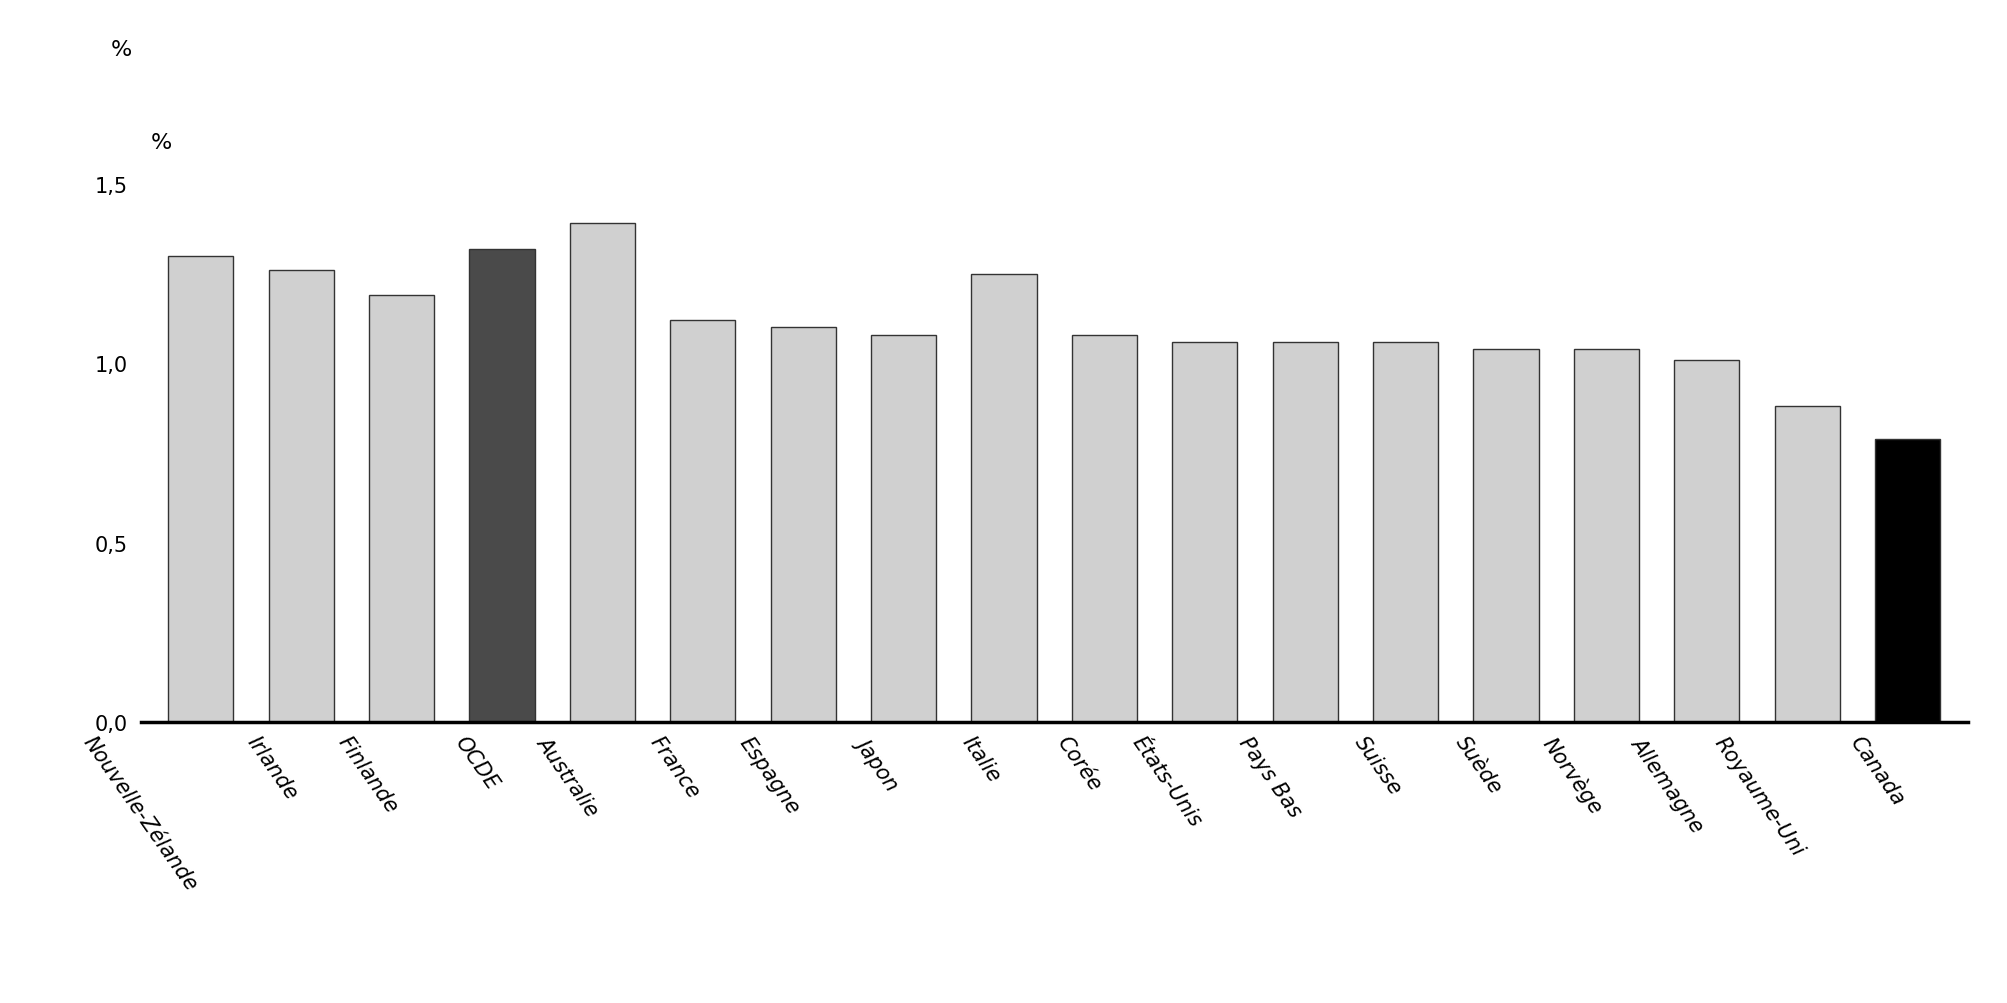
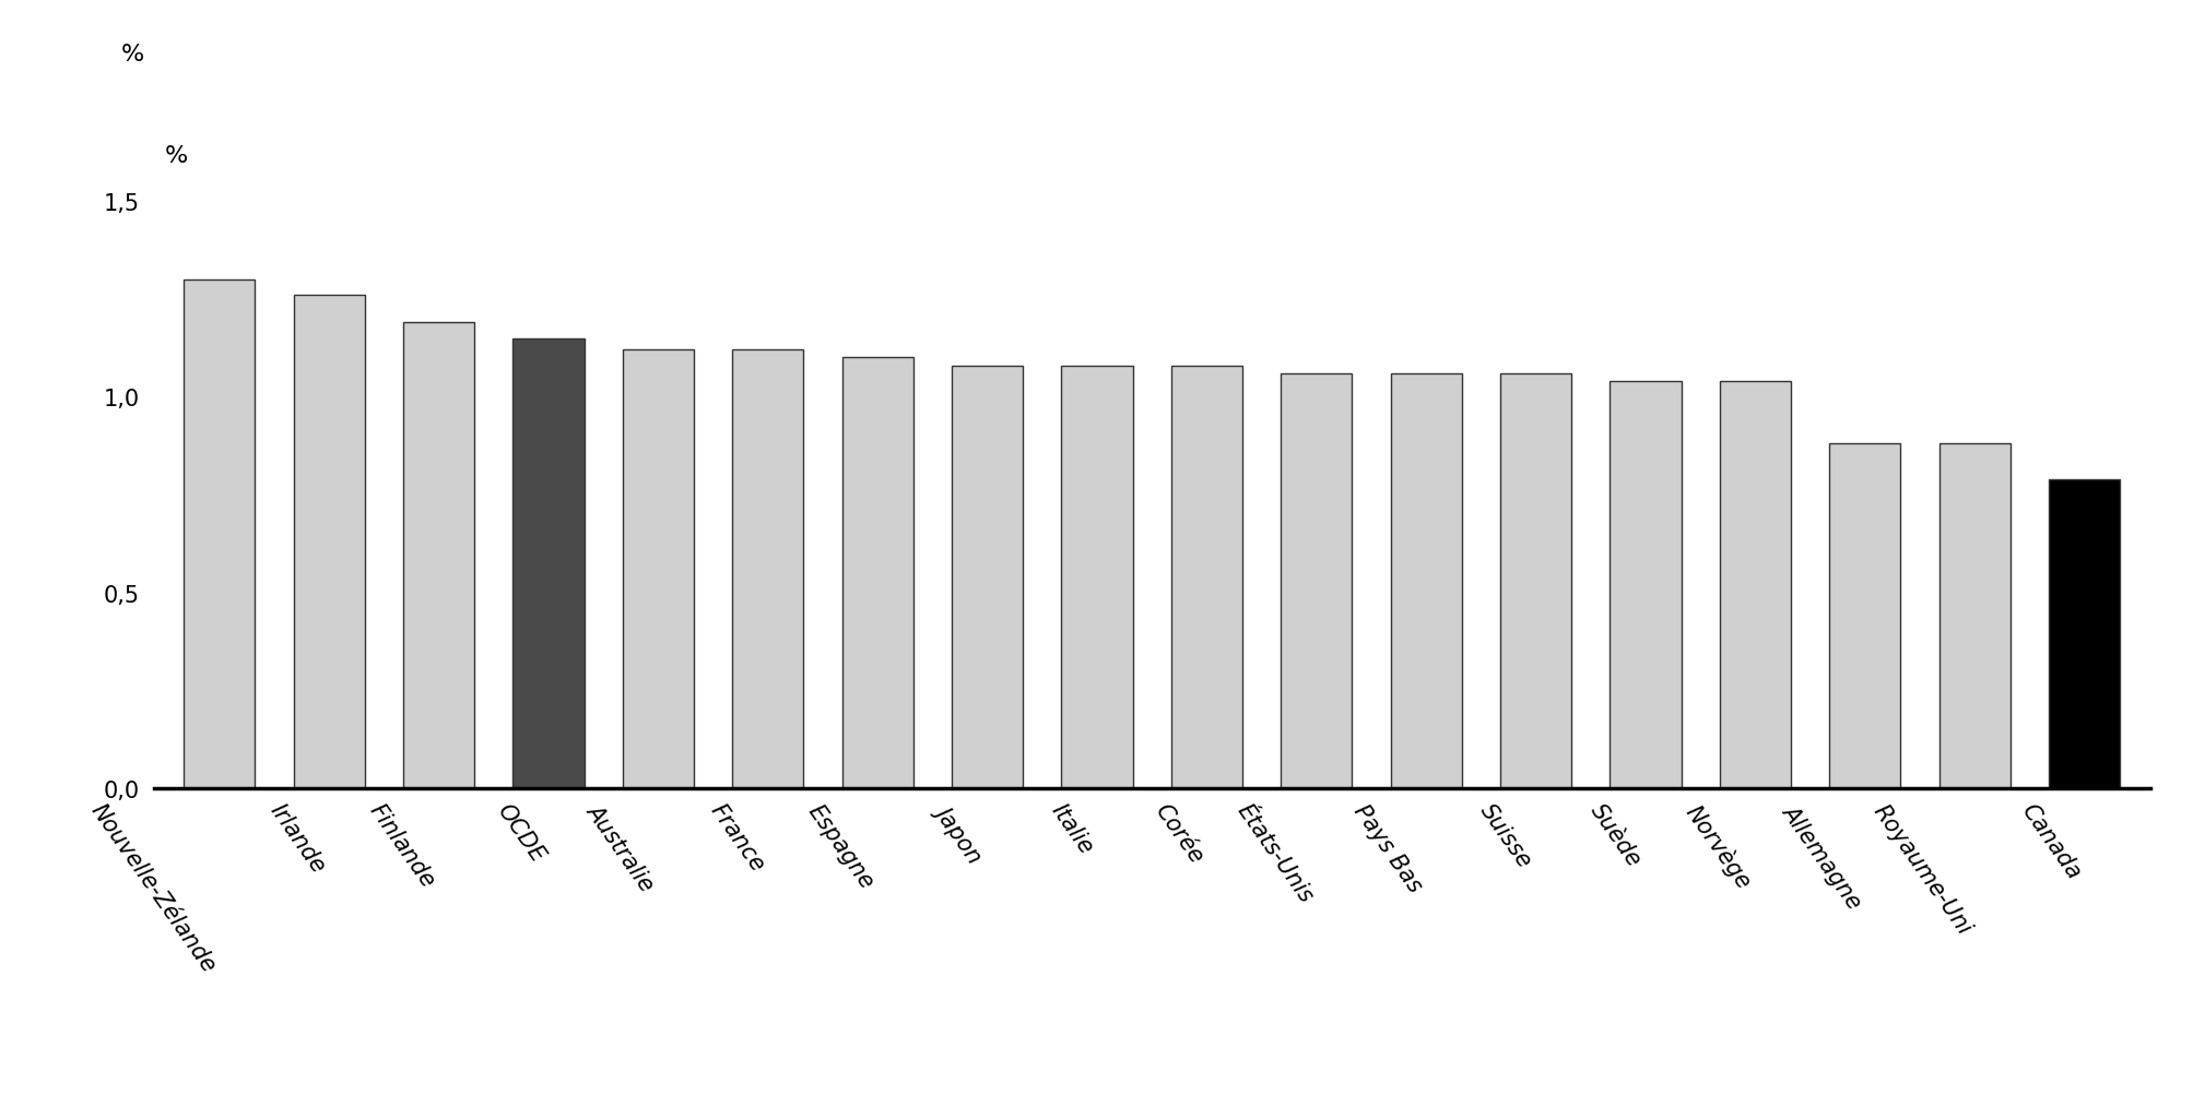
OCDE: 1,32 -> 1,15
Australie: 1,39 -> 1,12
Italie: 1,25 -> 1,08
Allemagne: 1,01 -> 0,88
